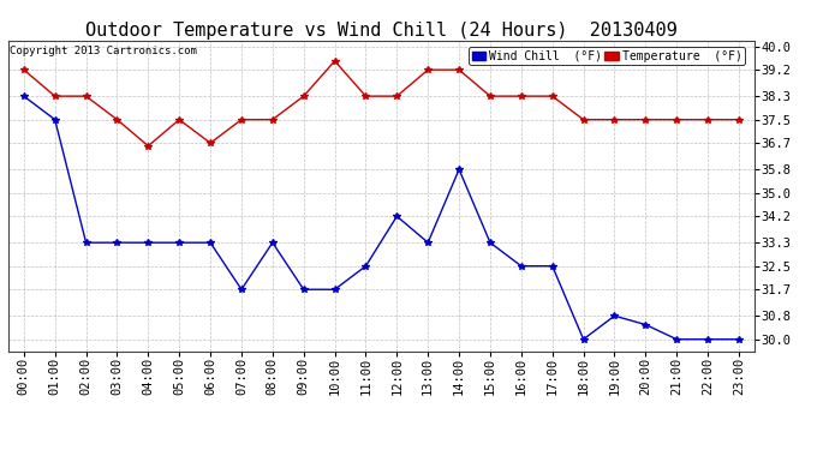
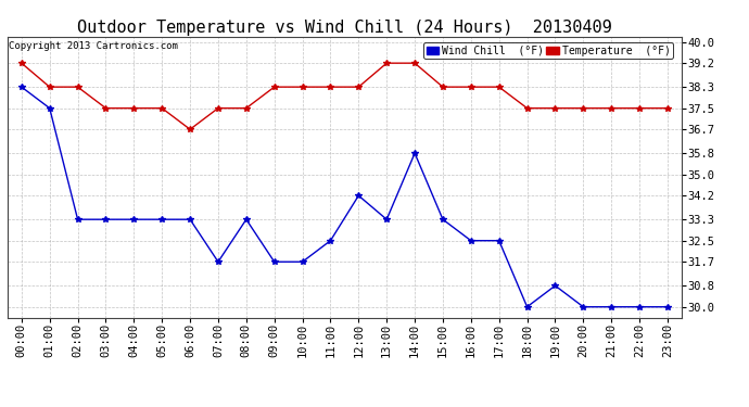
Temperature (°F)/04:00: 36.6 -> 37.5
Temperature (°F)/10:00: 39.5 -> 38.3
Wind Chill (°F)/20:00: 30.5 -> 30.0
